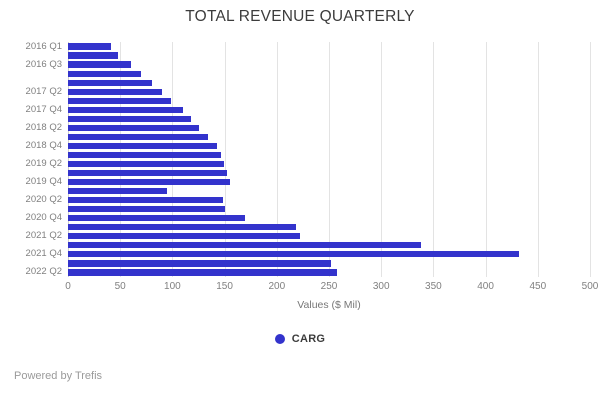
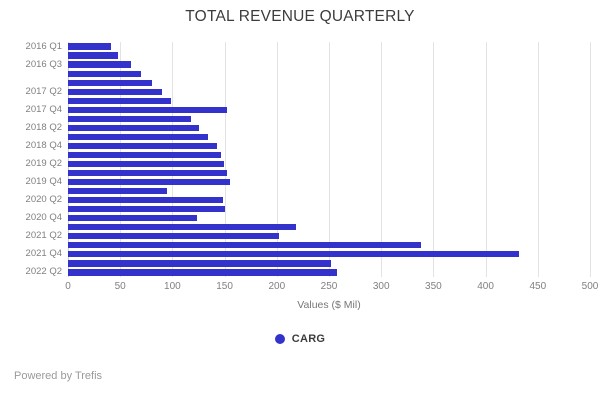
2017 Q4: 110 -> 152
2020 Q4: 170 -> 124
2021 Q2: 222 -> 202
